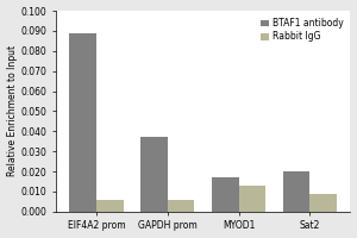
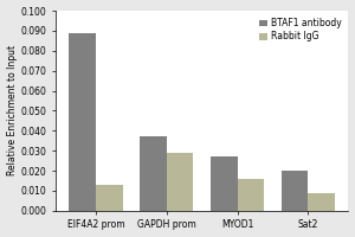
Rabbit IgG/EIF4A2 prom: 0.006 -> 0.013
Rabbit IgG/GAPDH prom: 0.006 -> 0.029
BTAF1 antibody/MYOD1: 0.017 -> 0.027
Rabbit IgG/MYOD1: 0.013 -> 0.016
